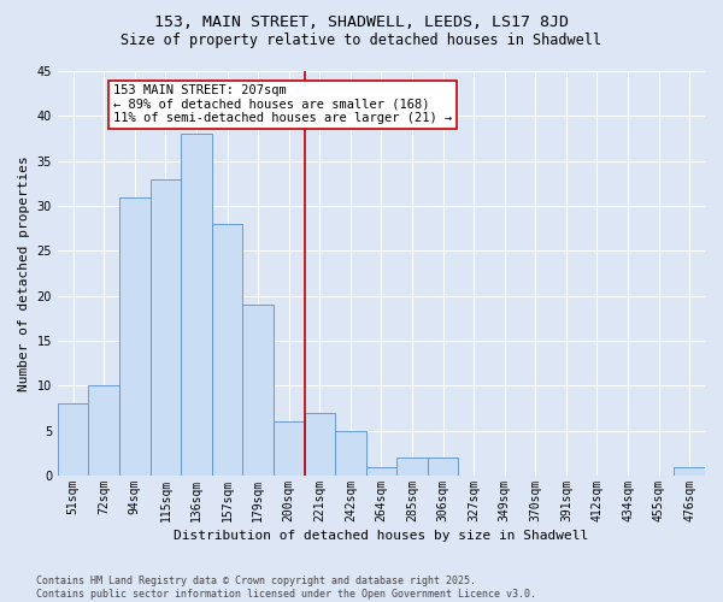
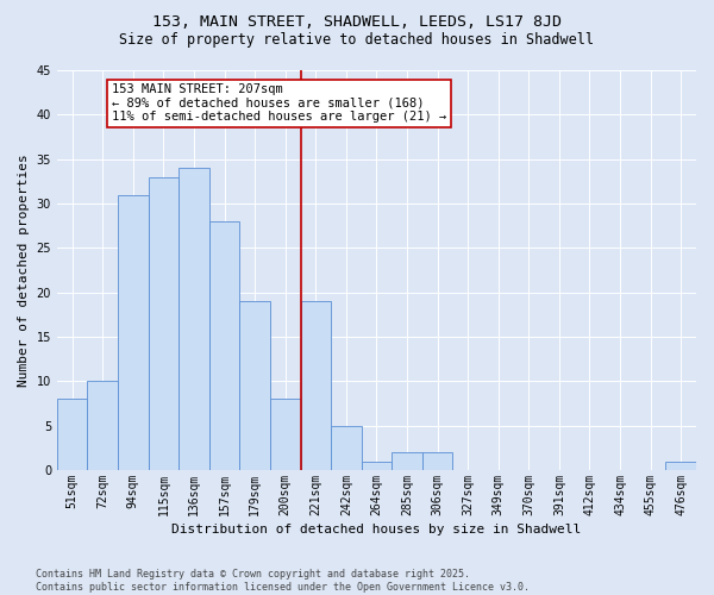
136sqm: 38 -> 34
200sqm: 6 -> 8
221sqm: 7 -> 19
